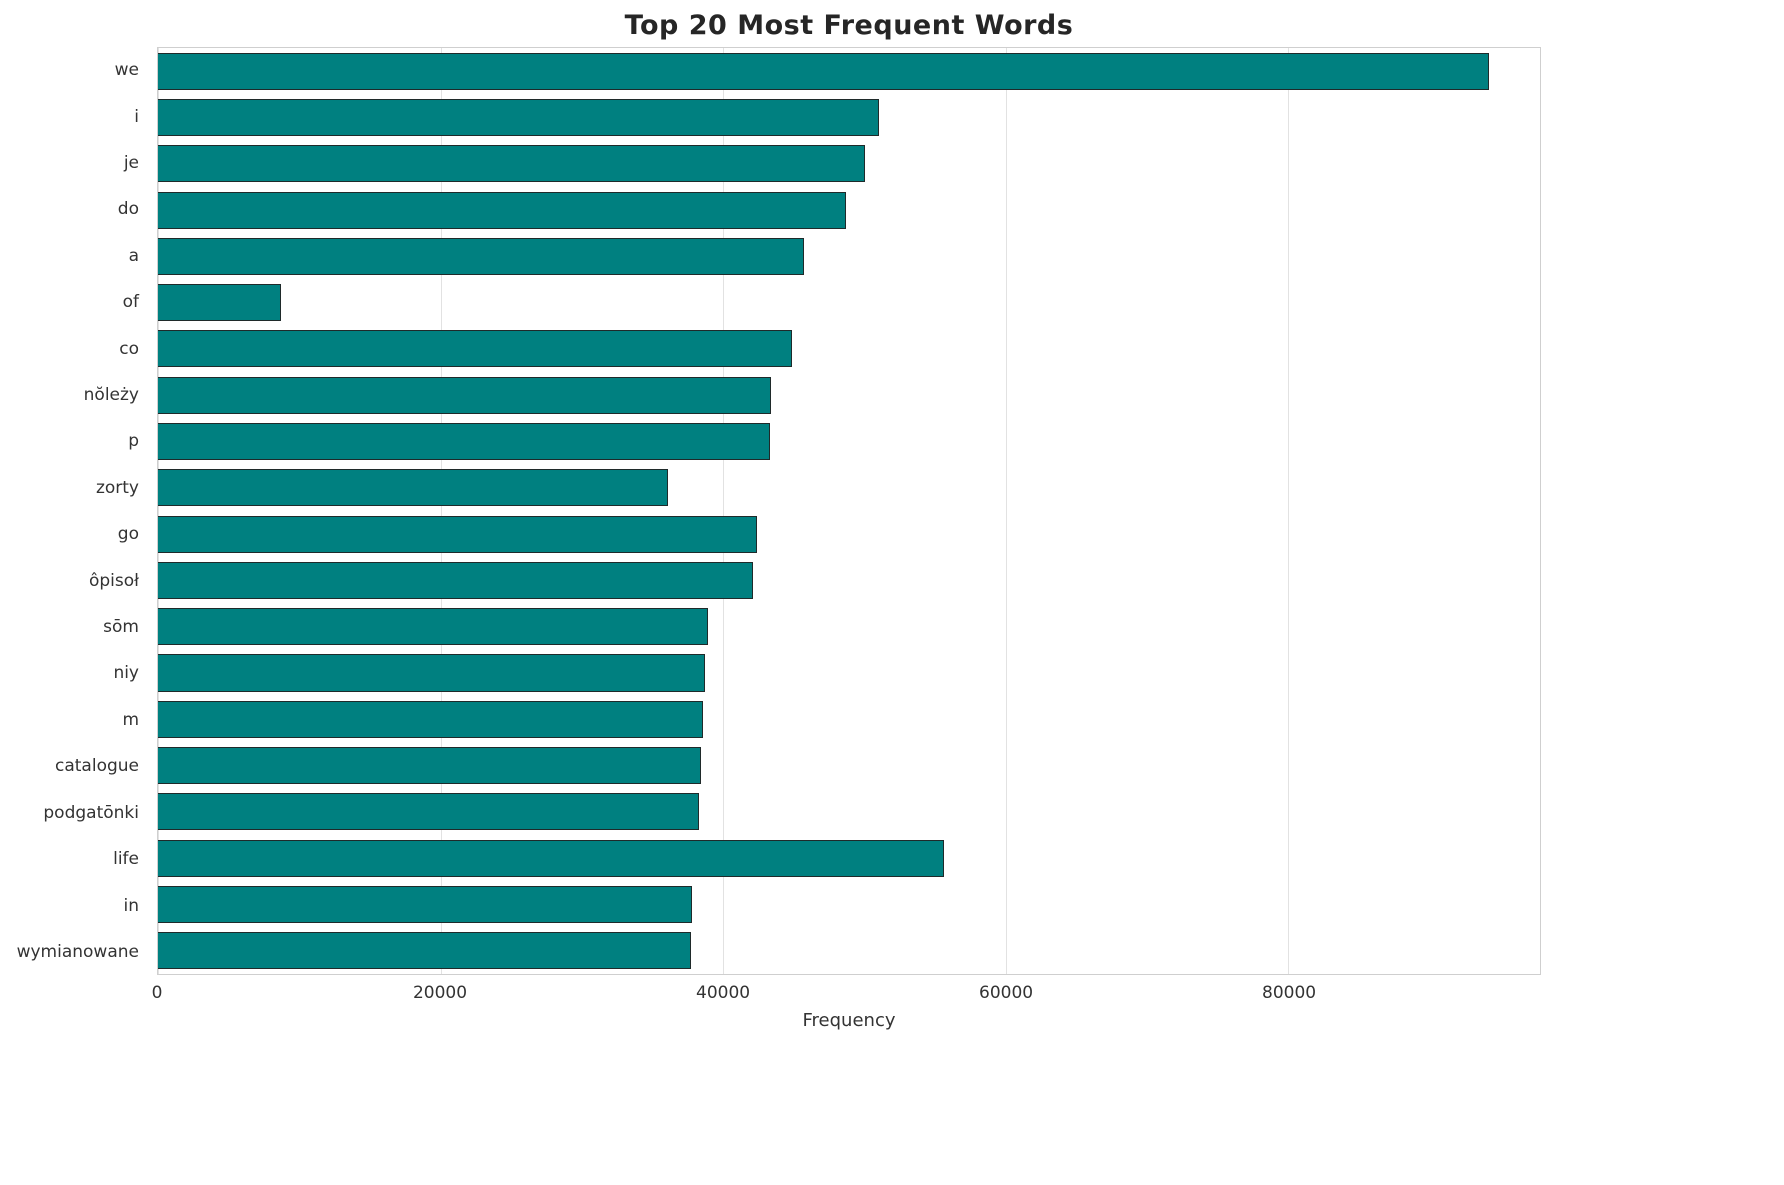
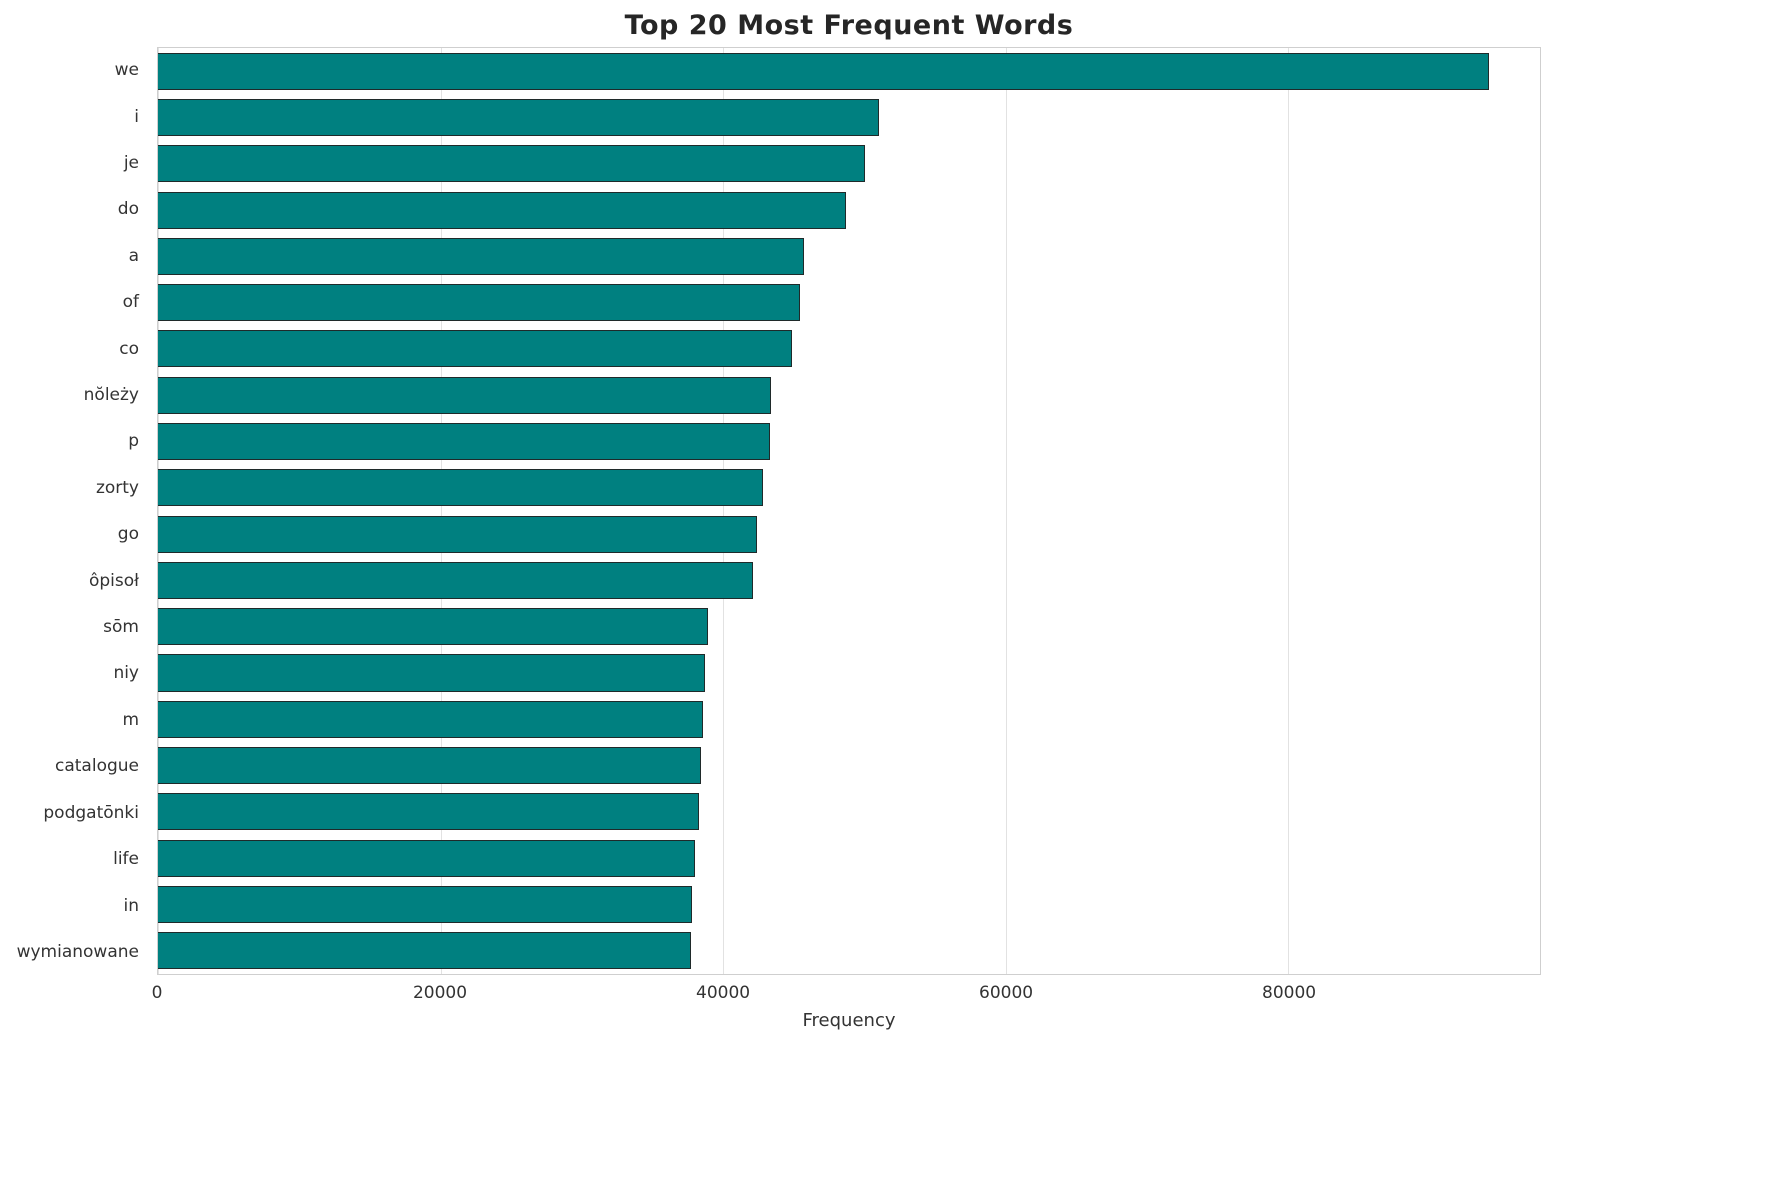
of: 8700 -> 45400
zorty: 36100 -> 42800
life: 55600 -> 38000
